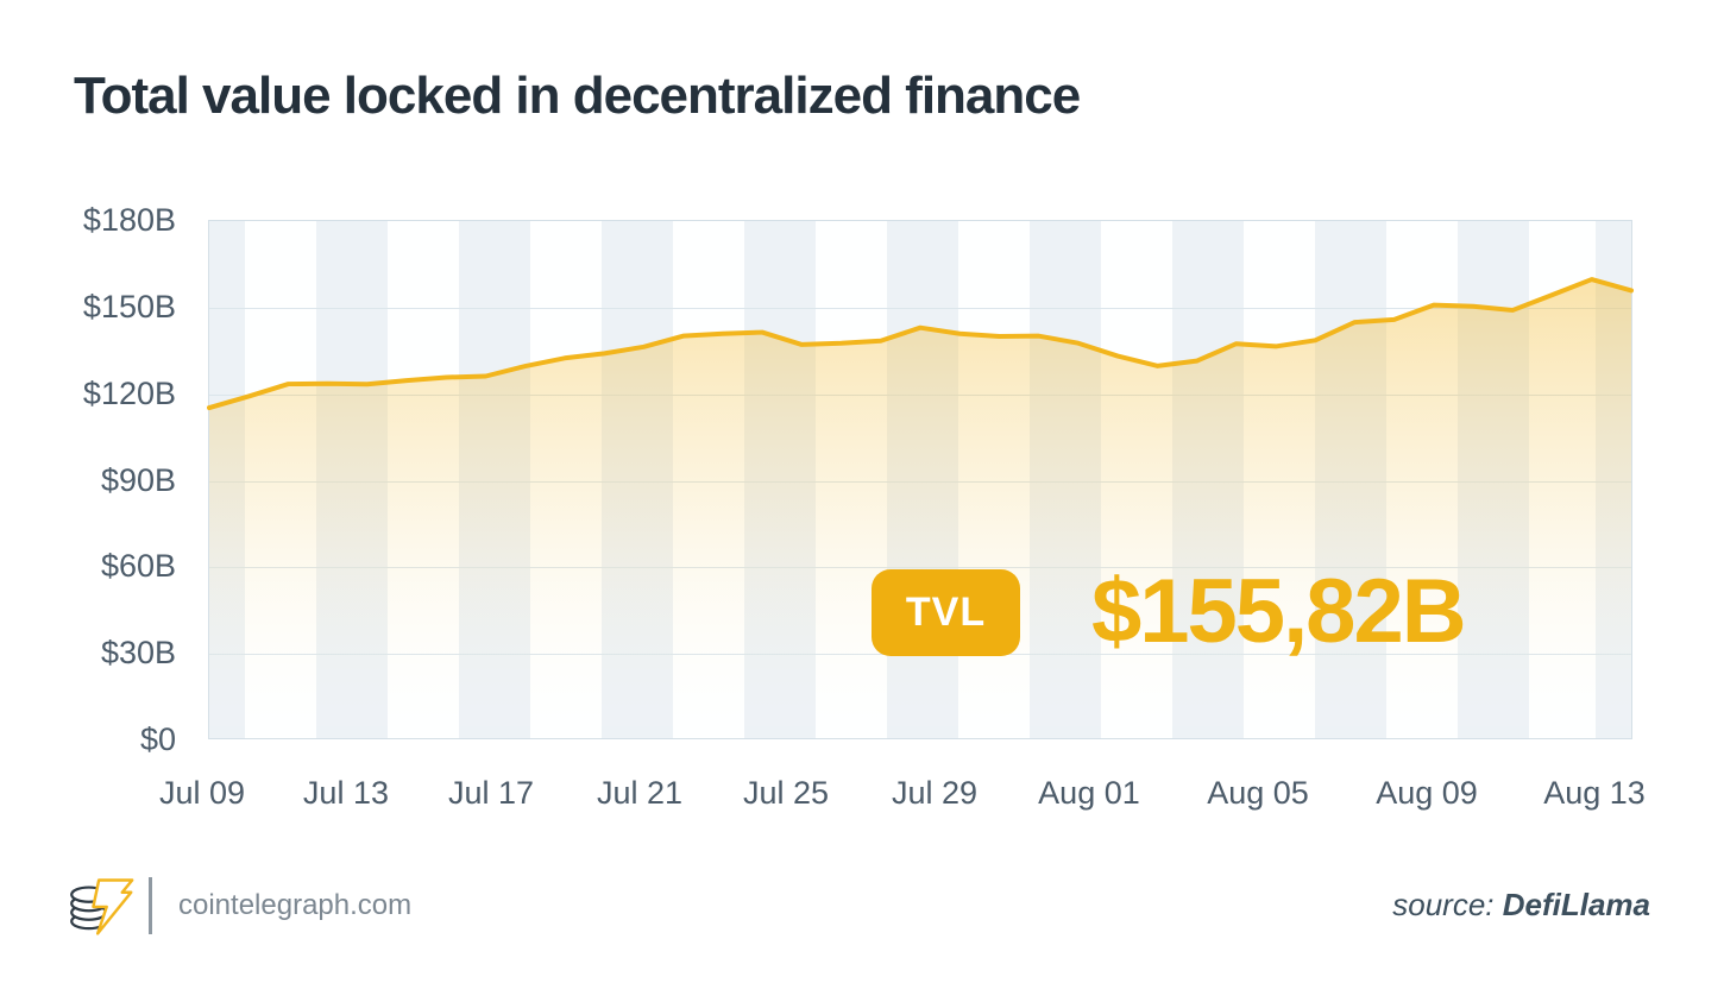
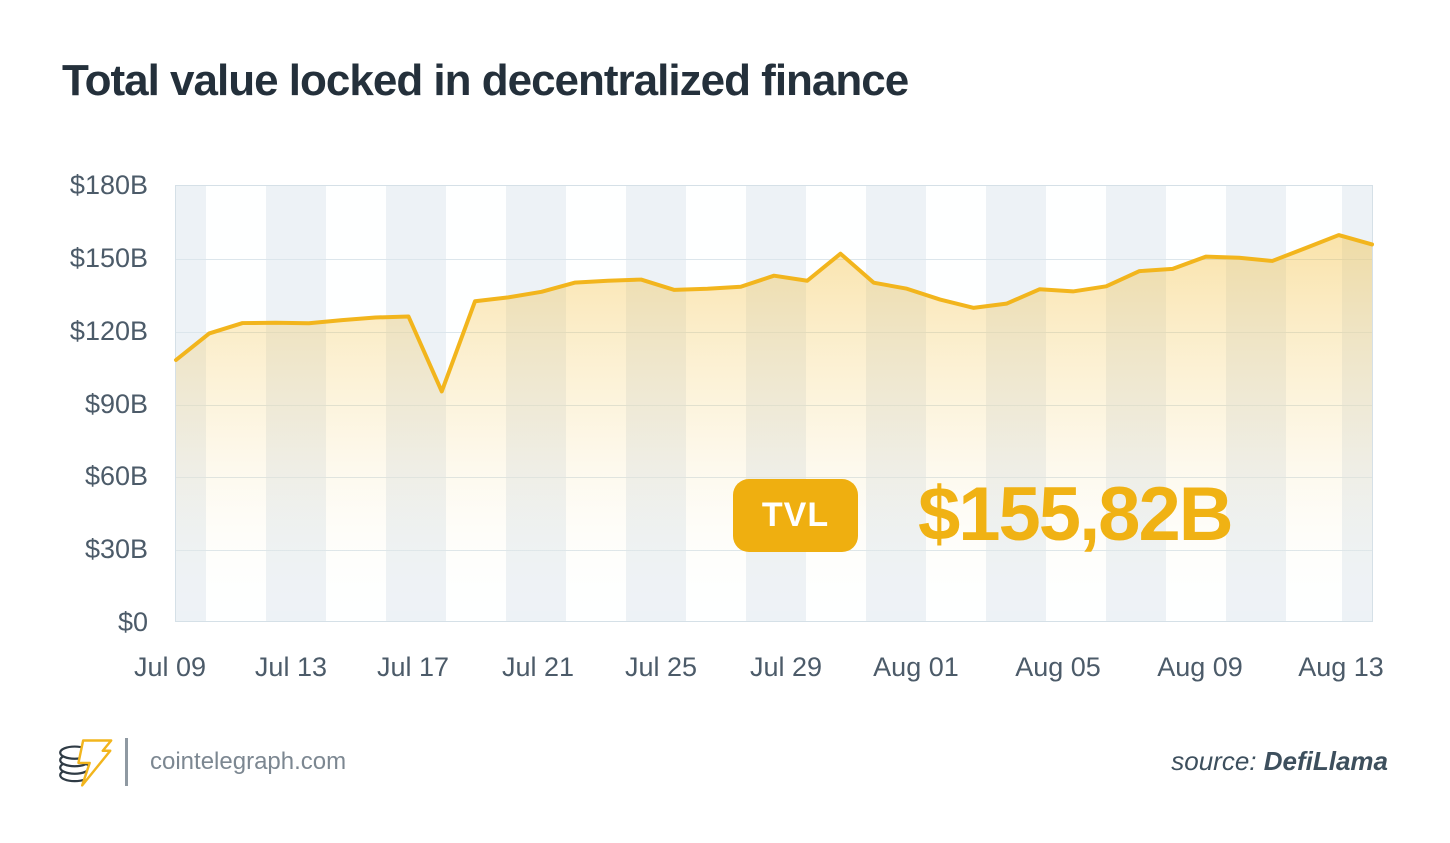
Jul 09: $115B -> $108B
Jul 17: $130B -> $95B
Jul 29: $140B -> $152B
